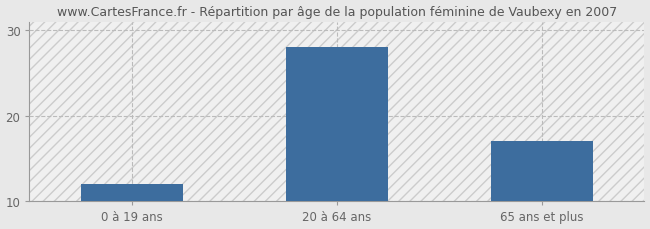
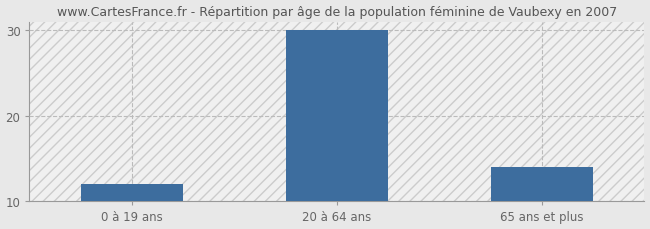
20 à 64 ans: 28 -> 30
65 ans et plus: 17 -> 14
